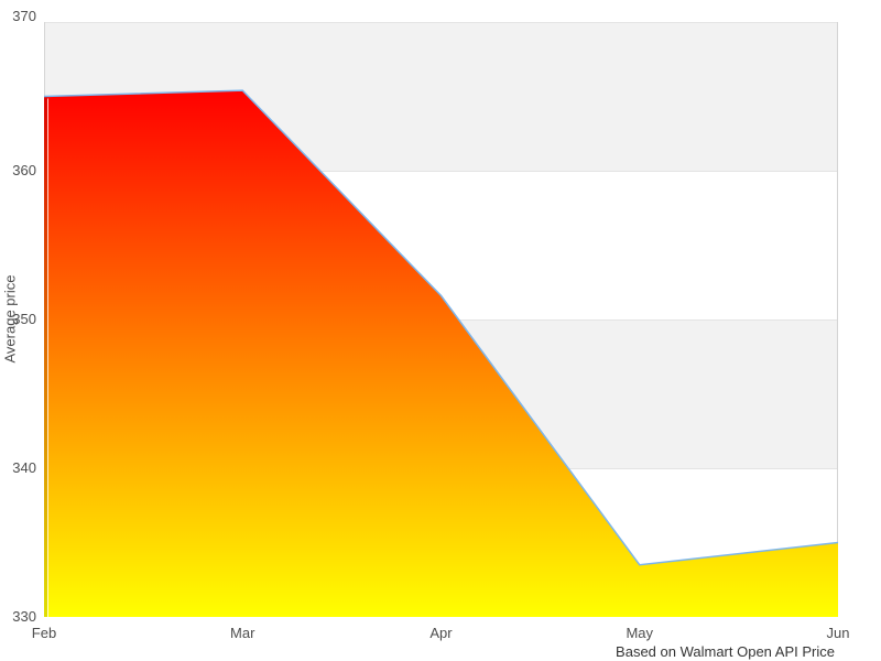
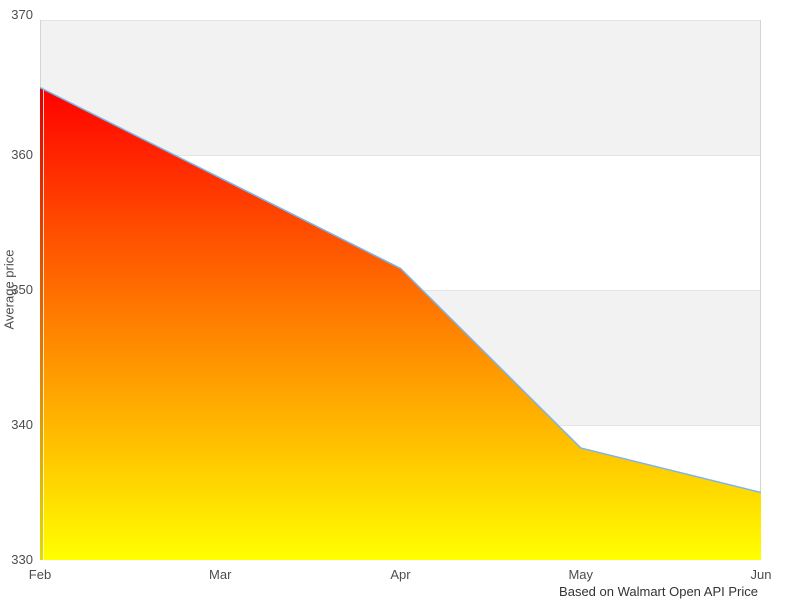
Mar: 365.4 -> 358.3
May: 333.5 -> 338.3
